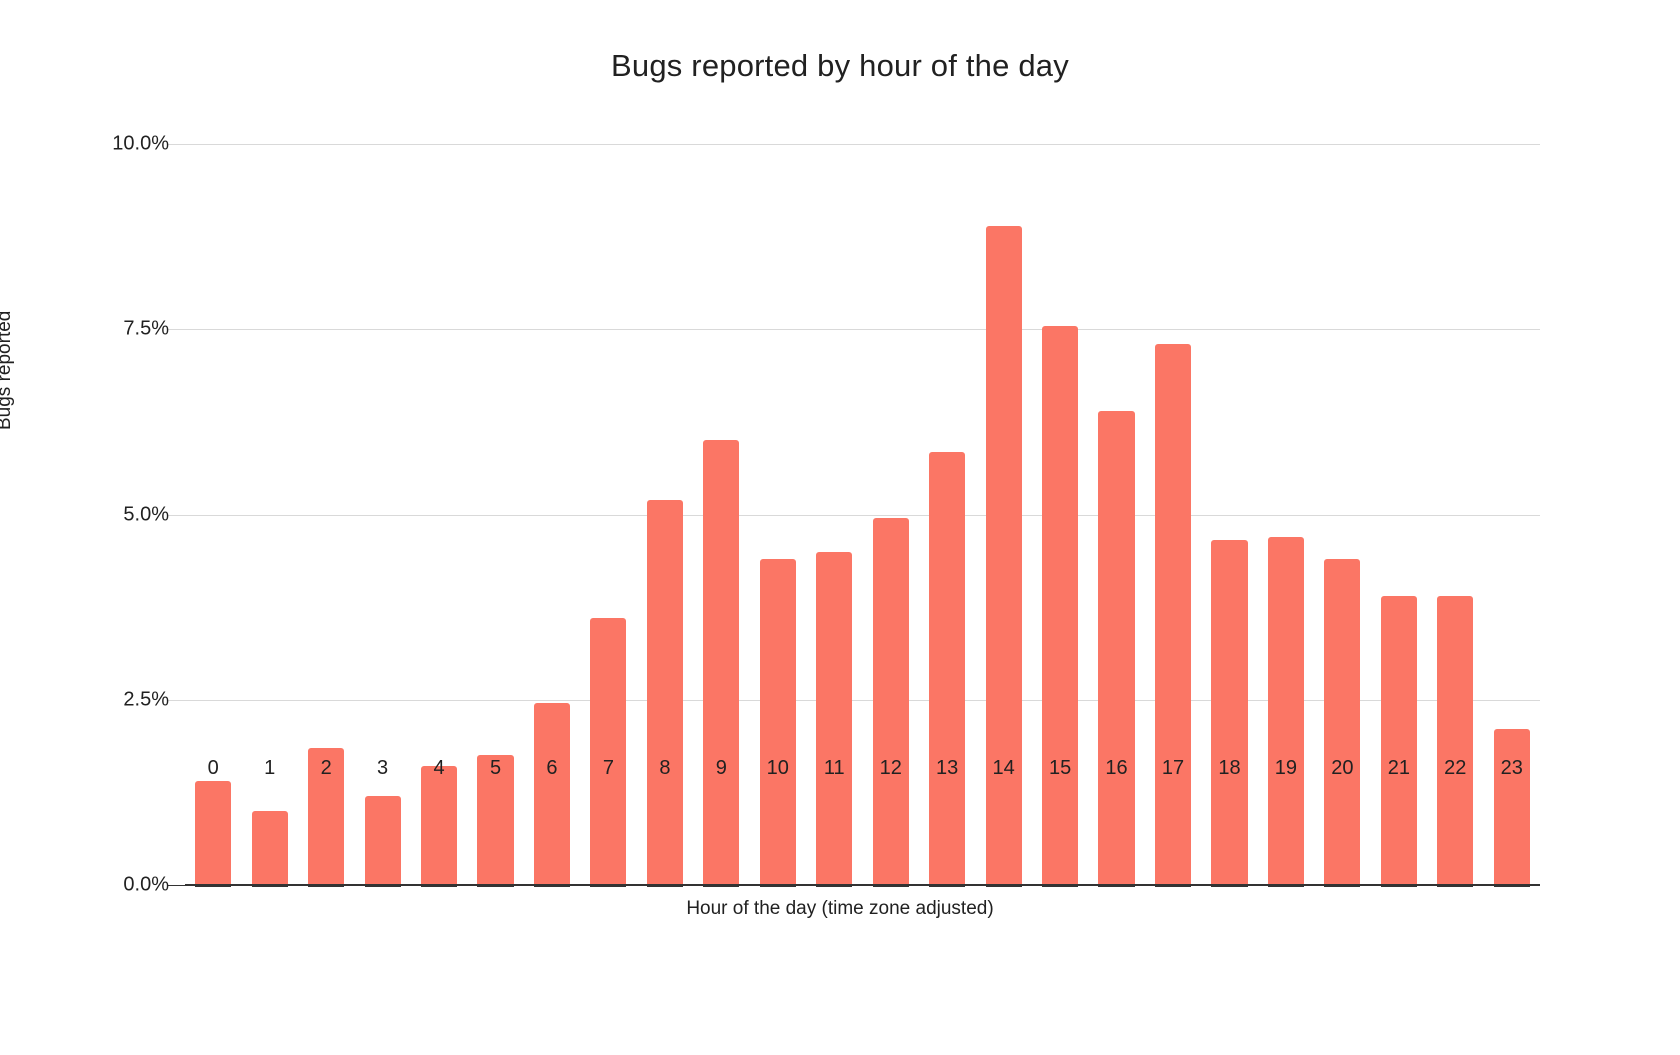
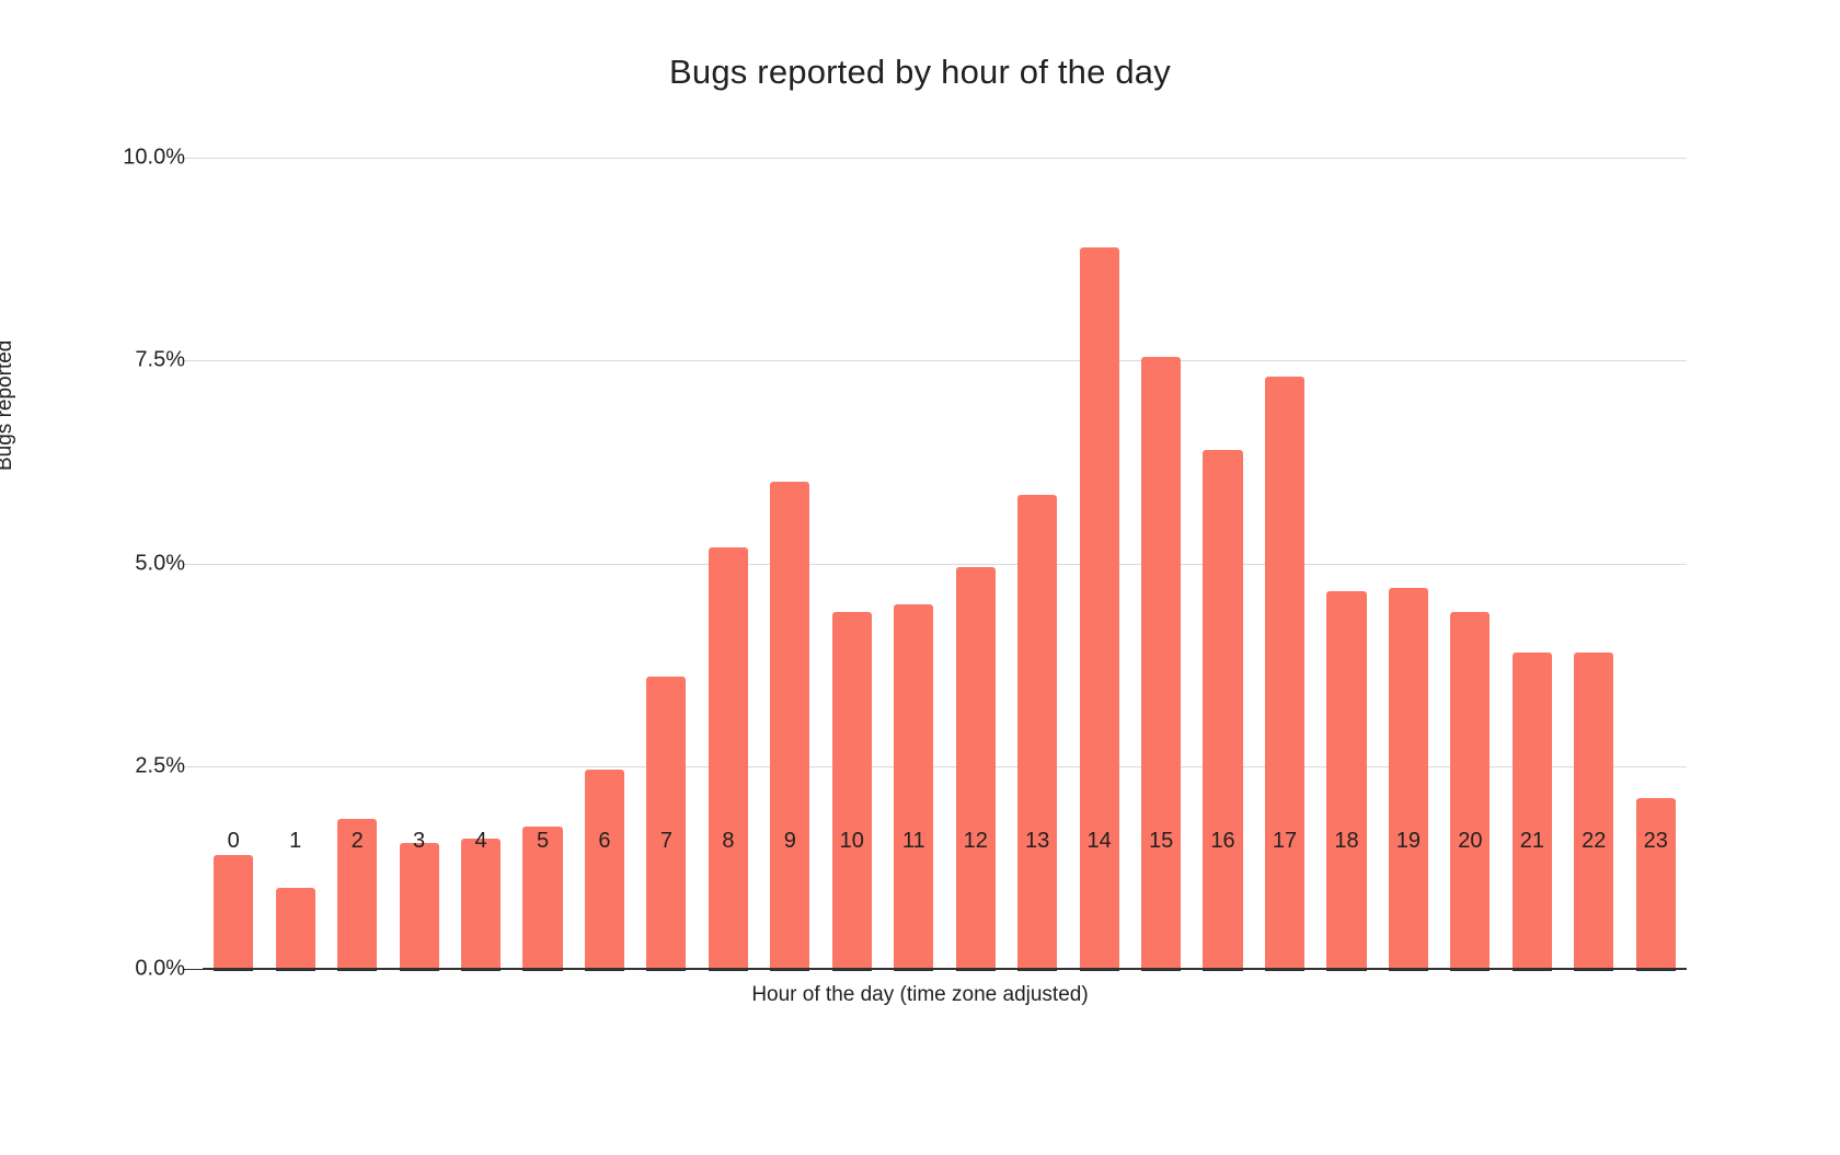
3: 1.2% -> 1.6%
